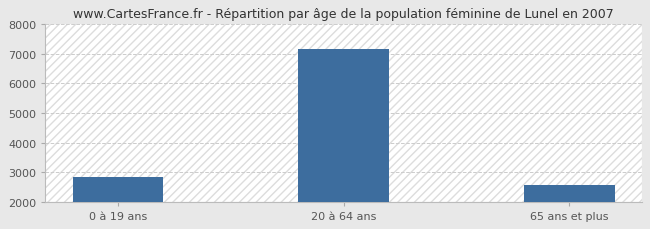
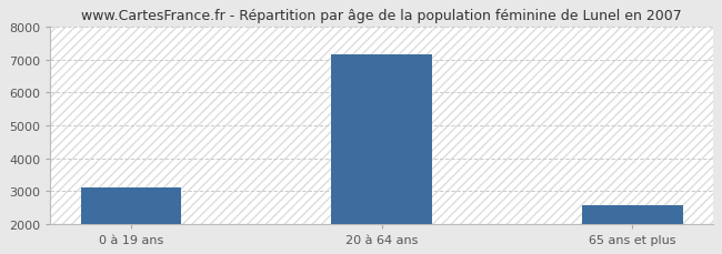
0 à 19 ans: 2830 -> 3100
